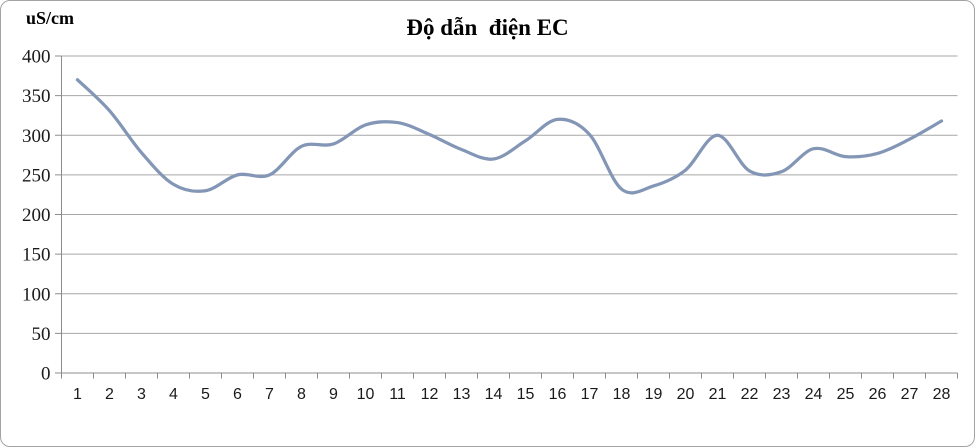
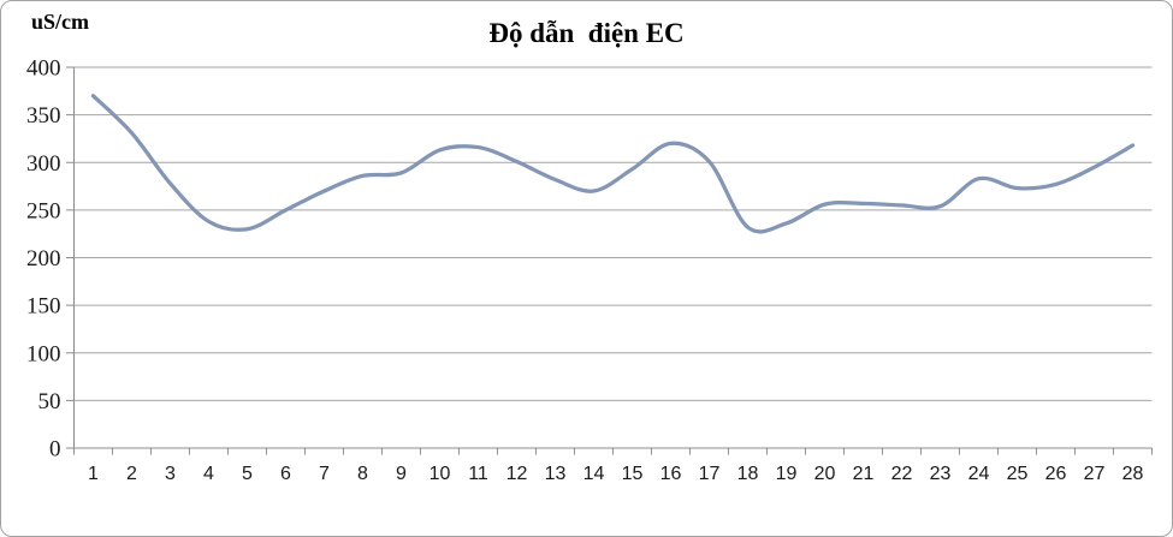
7: 250 -> 270
21: 300 -> 260
